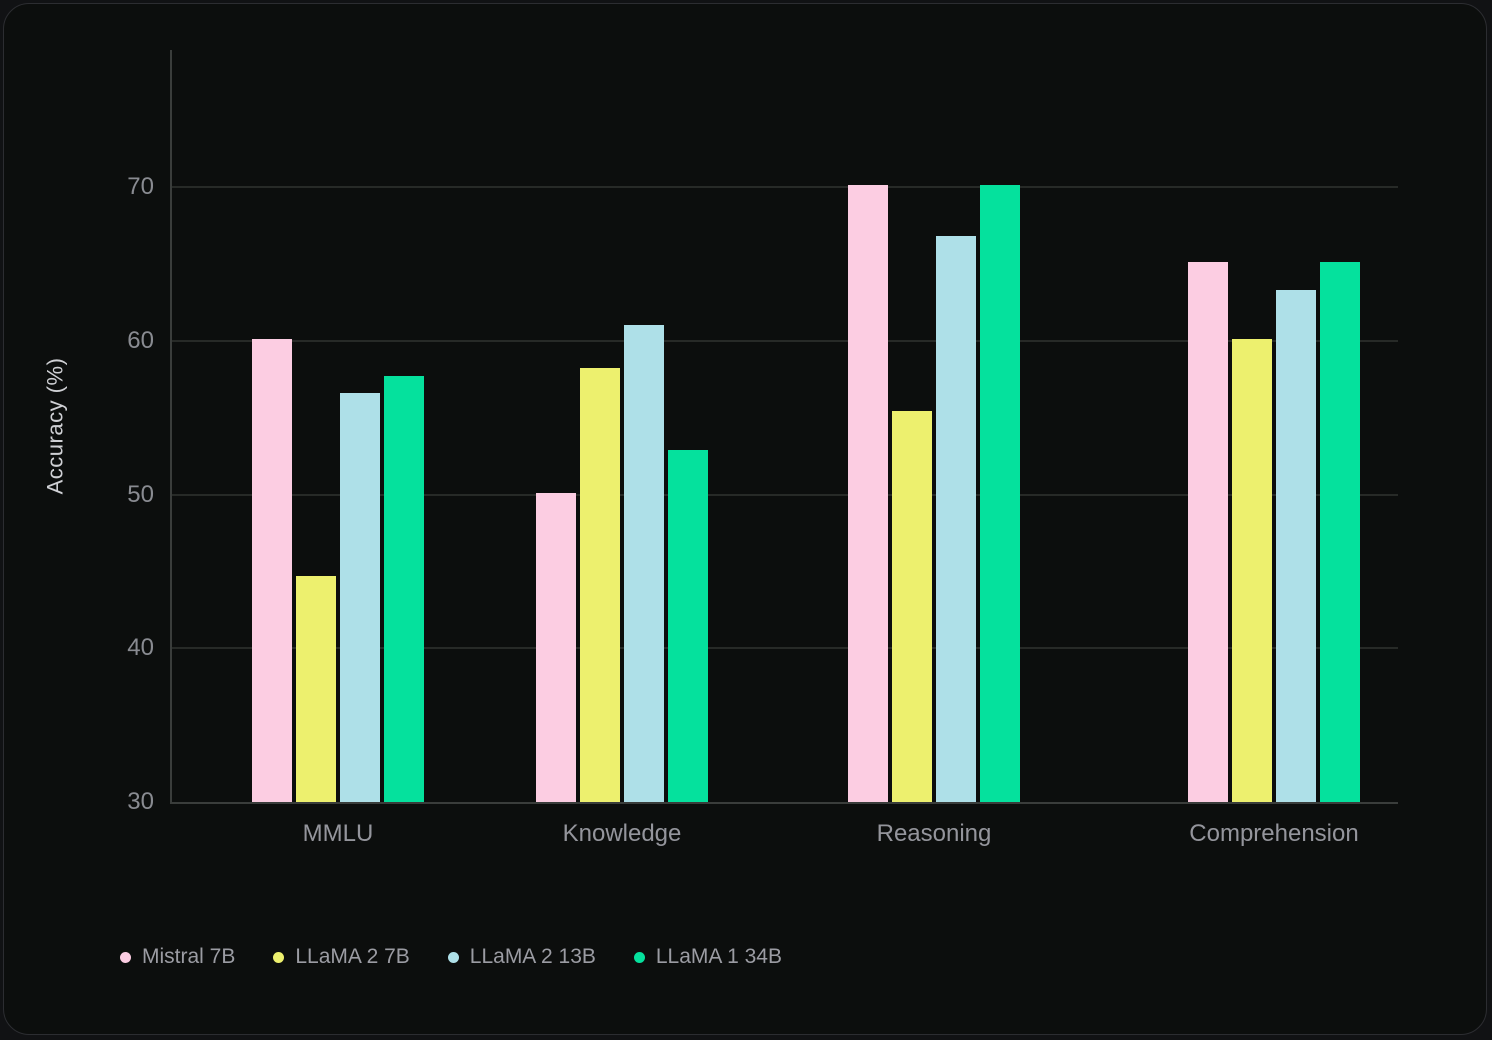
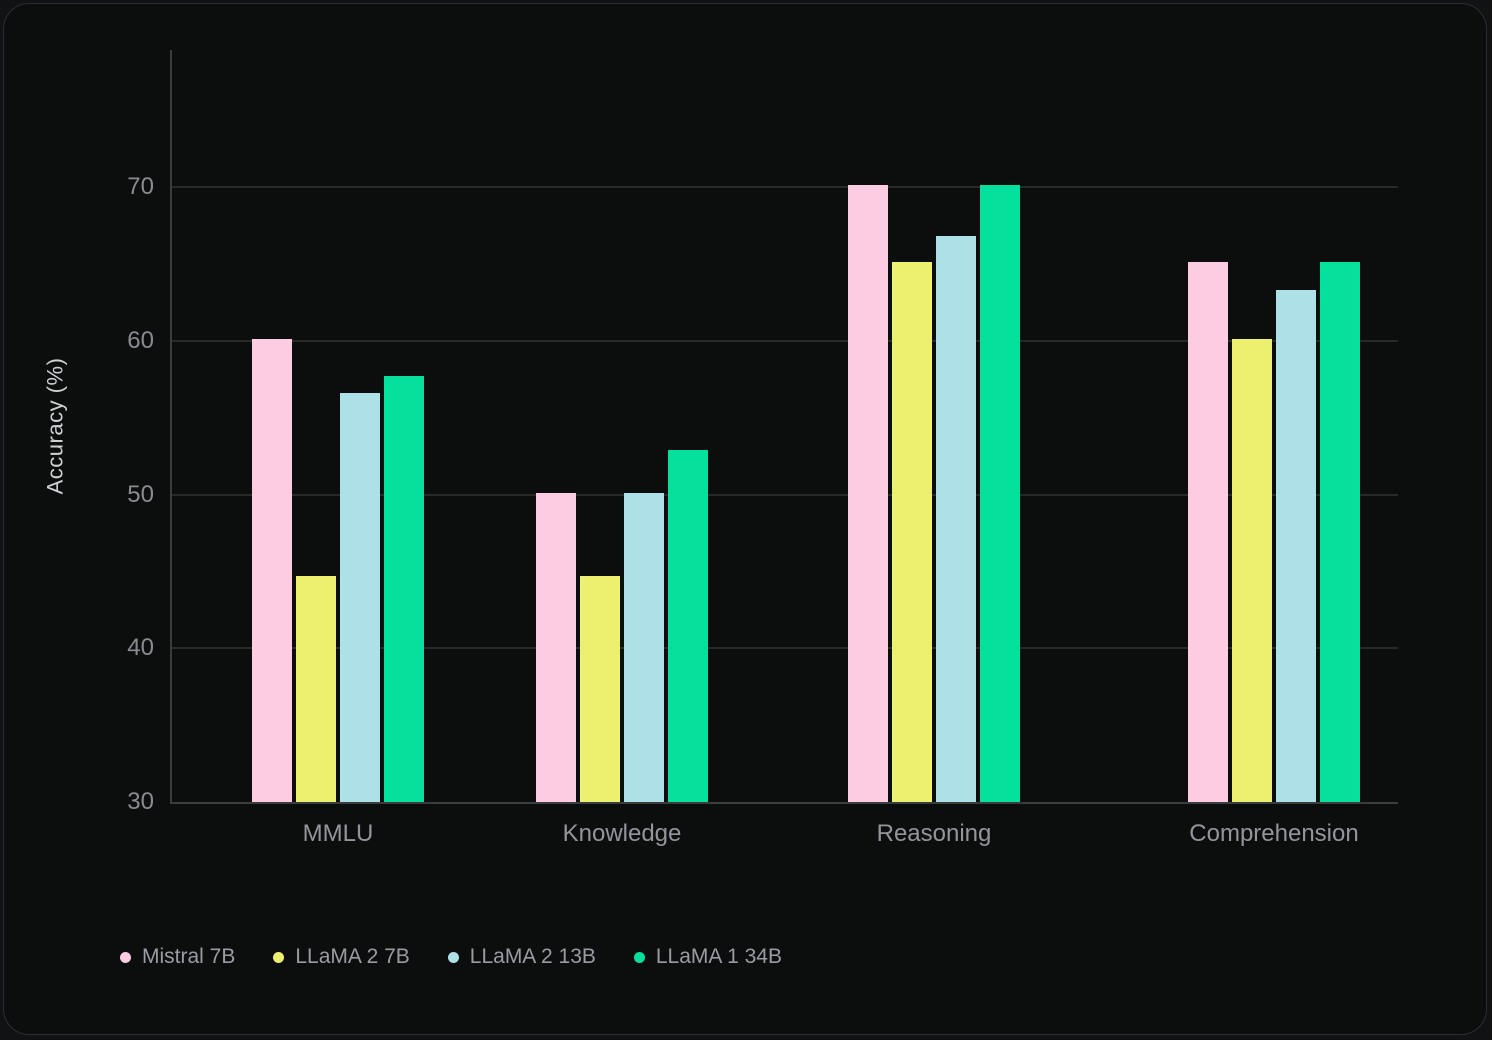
LLaMA 2 7B/Knowledge: 58.2 -> 44.7
LLaMA 2 13B/Knowledge: 61.0 -> 50.1
LLaMA 2 7B/Reasoning: 55.4 -> 65.1
